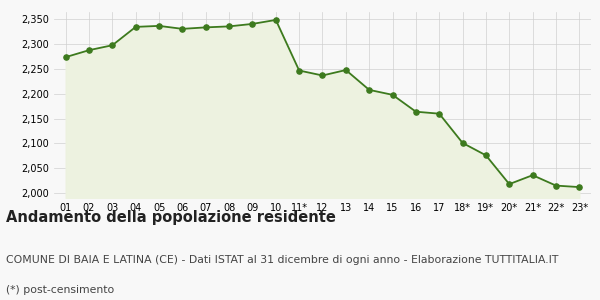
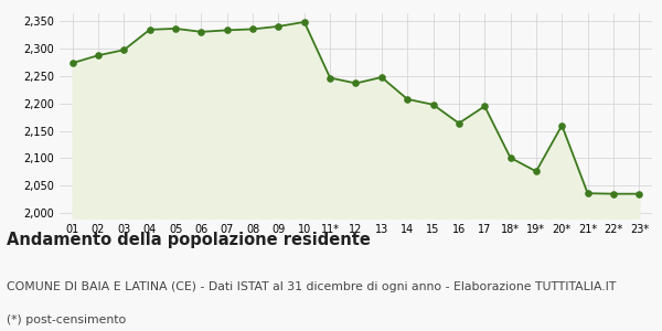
17: 2,160 -> 2,195
20*: 2,018 -> 2,160
22*: 2,015 -> 2,035
23*: 2,012 -> 2,035
